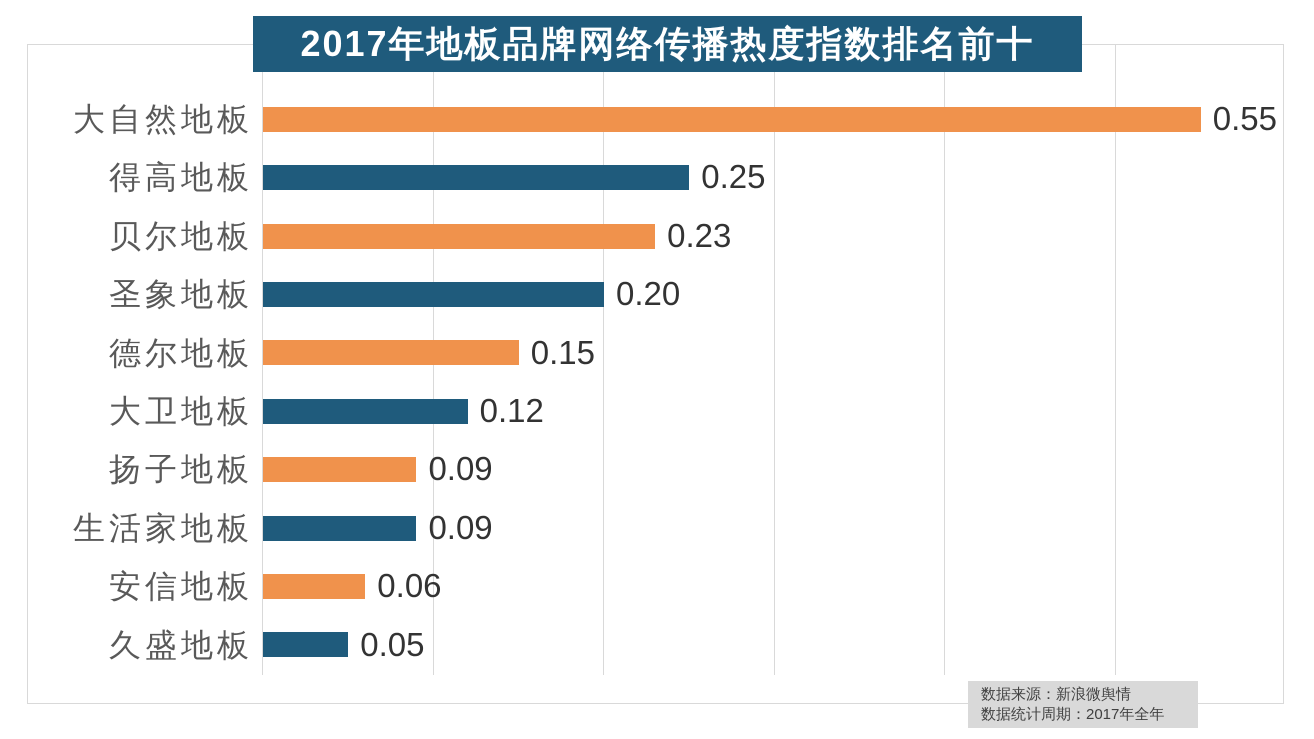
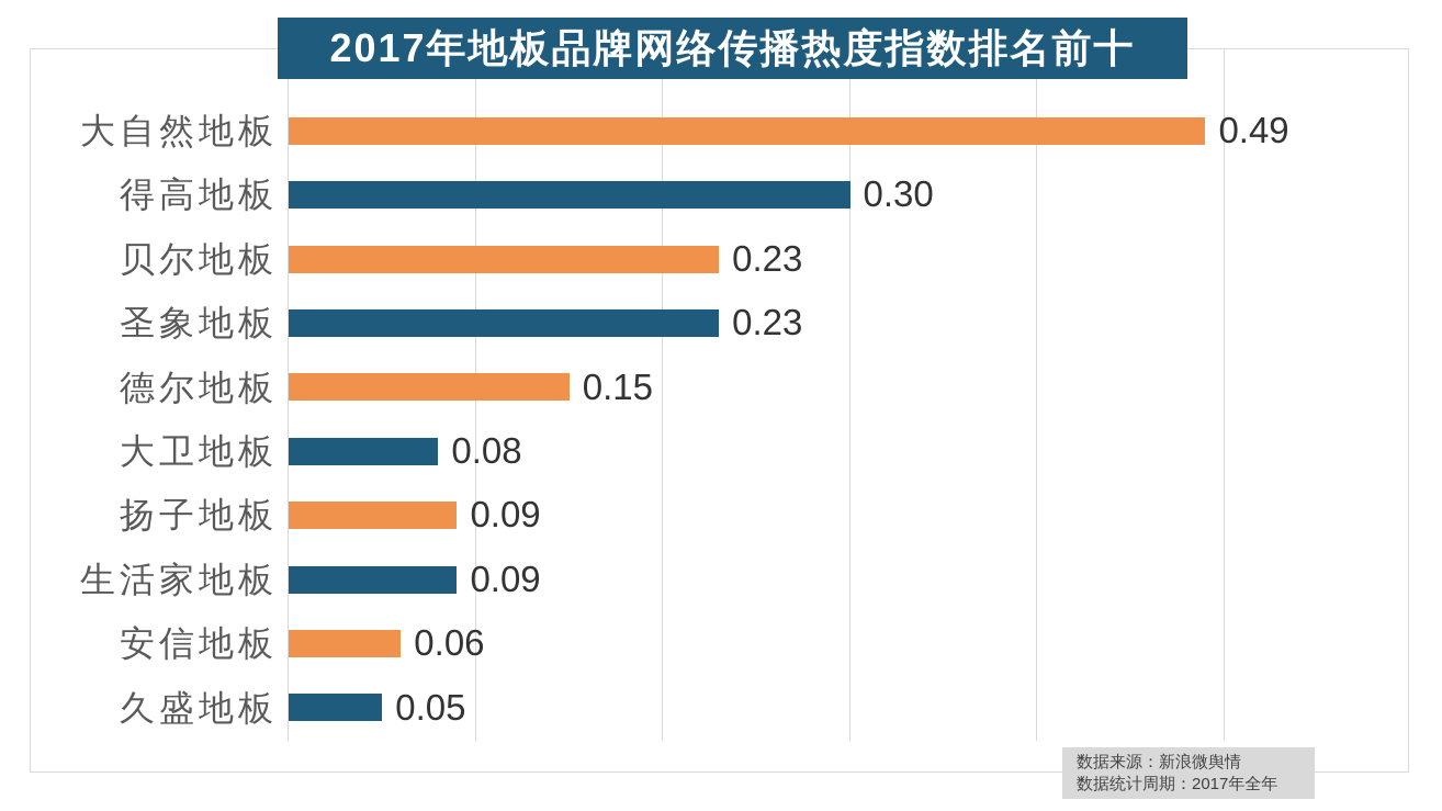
大自然地板: 0.55 -> 0.49
得高地板: 0.25 -> 0.30
圣象地板: 0.20 -> 0.23
大卫地板: 0.12 -> 0.08
